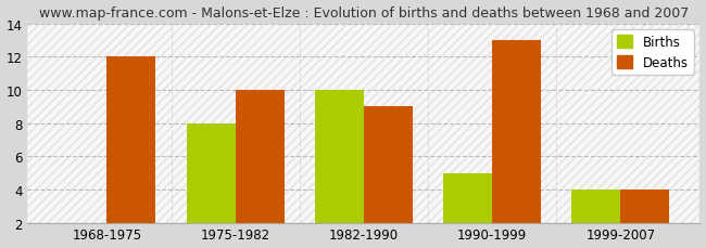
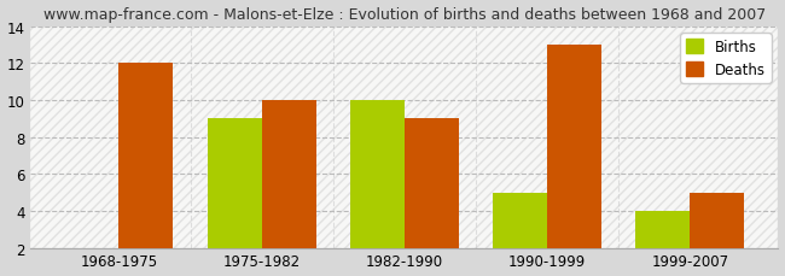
Births/1975-1982: 8 -> 9
Deaths/1999-2007: 4 -> 5
